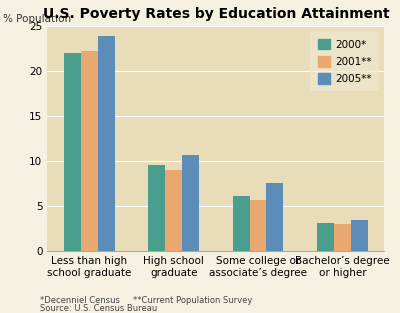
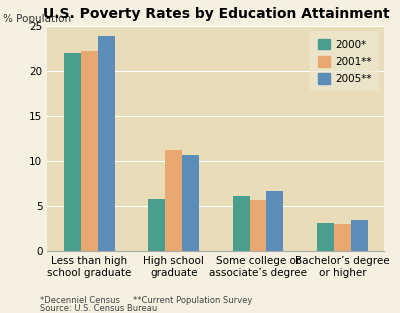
2000*/High school graduate: 9.6 -> 5.8
2001**/High school graduate: 9.0 -> 11.2
2005**/Some college or associate’s degree: 7.5 -> 6.6
